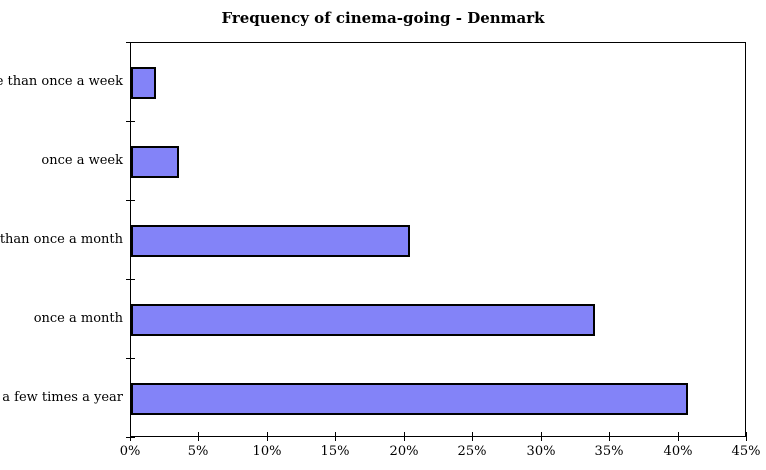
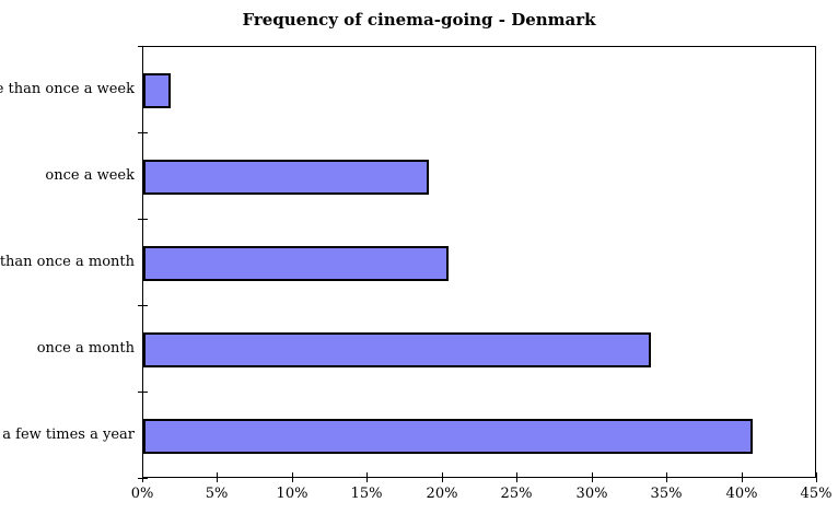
once a week: 3.5% -> 19.1%
